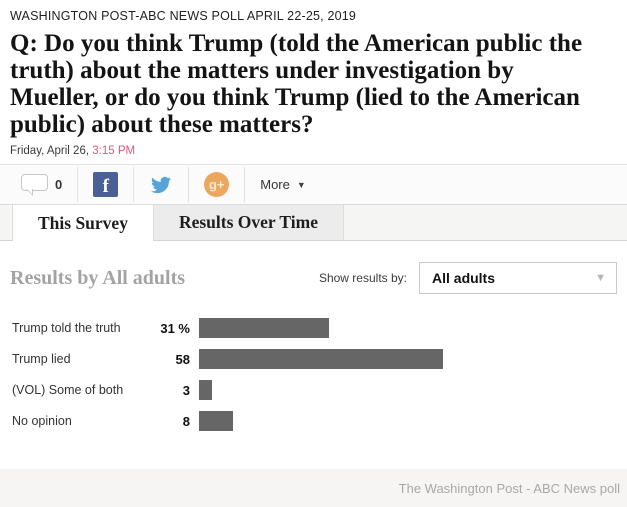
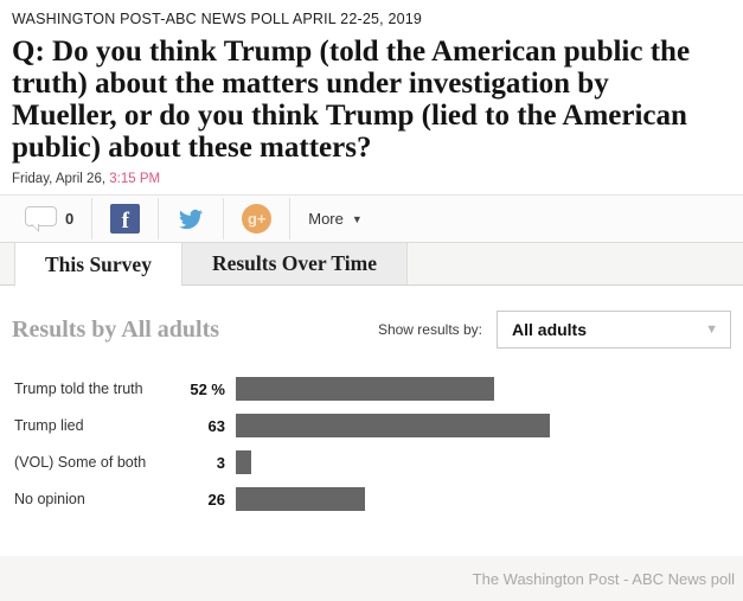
Trump told the truth: 31 -> 52
Trump lied: 58 -> 63
No opinion: 8 -> 26
